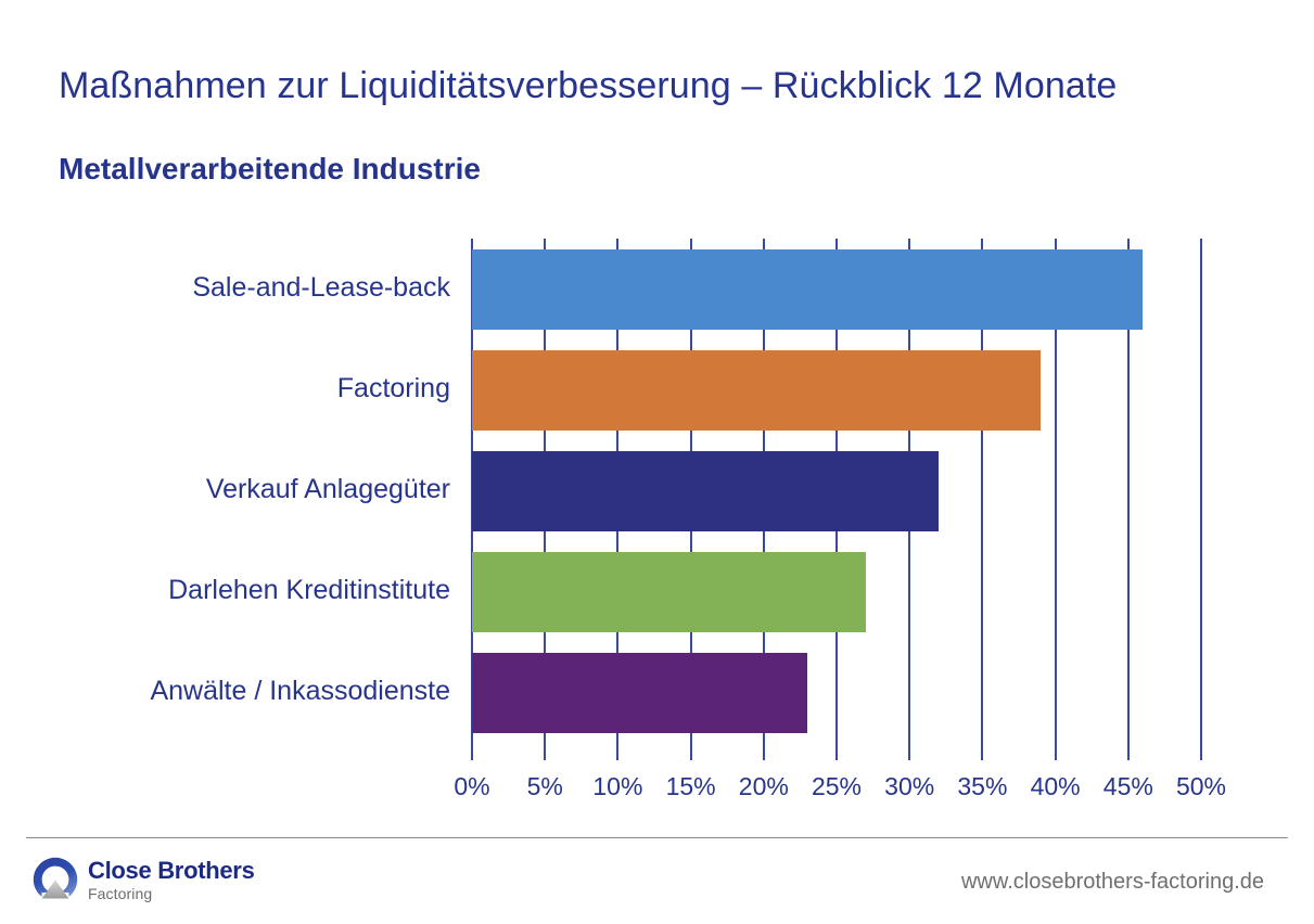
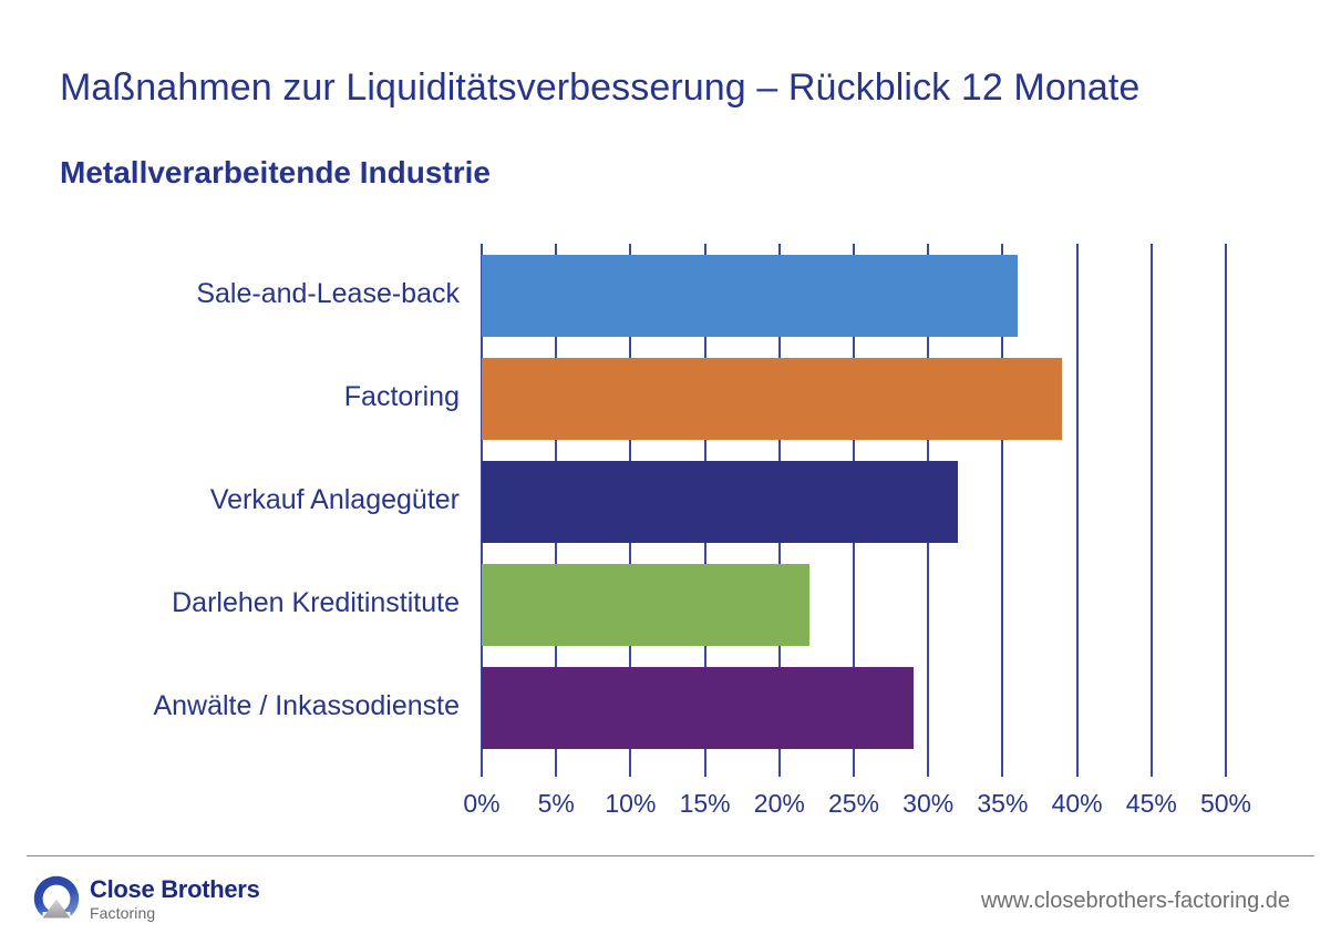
Sale-and-Lease-back: 46% -> 36%
Darlehen Kreditinstitute: 27% -> 22%
Anwälte / Inkassodienste: 23% -> 29%
